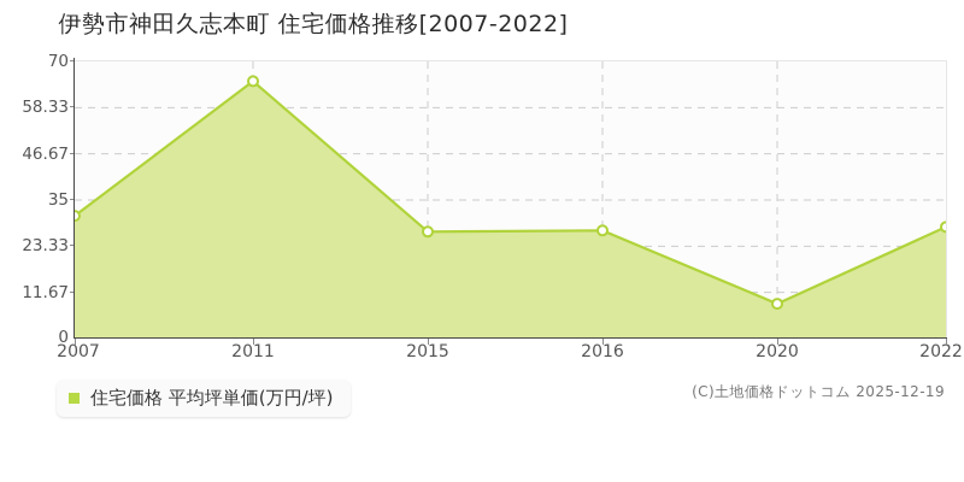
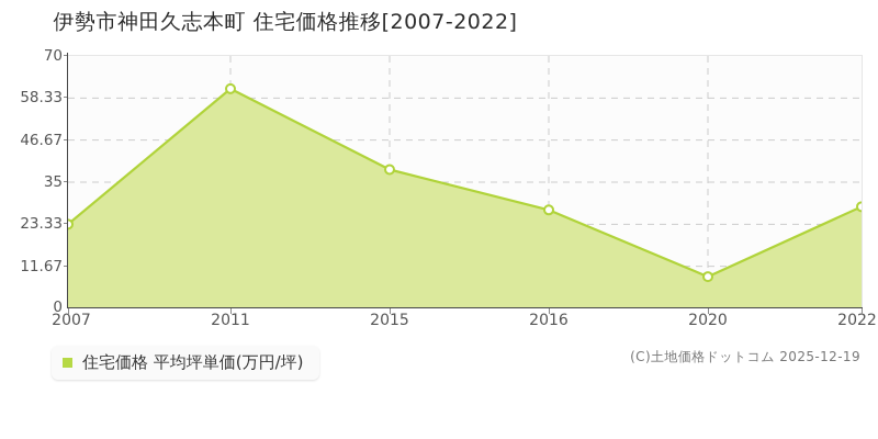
2007: 31 -> 23
2011: 65 -> 61
2015: 27 -> 38
